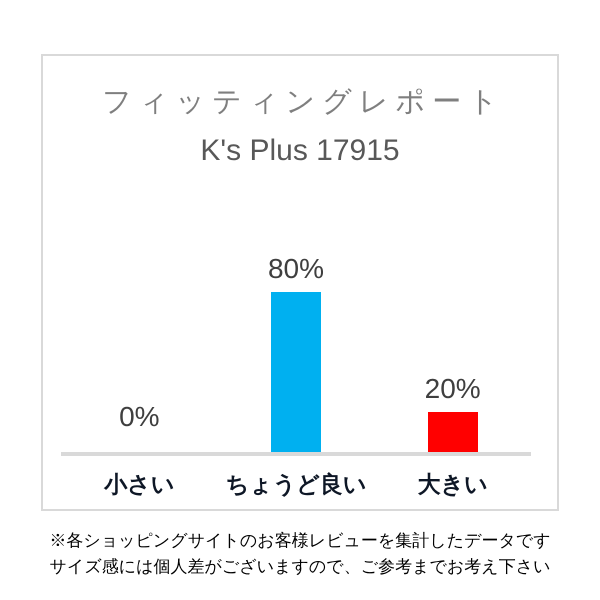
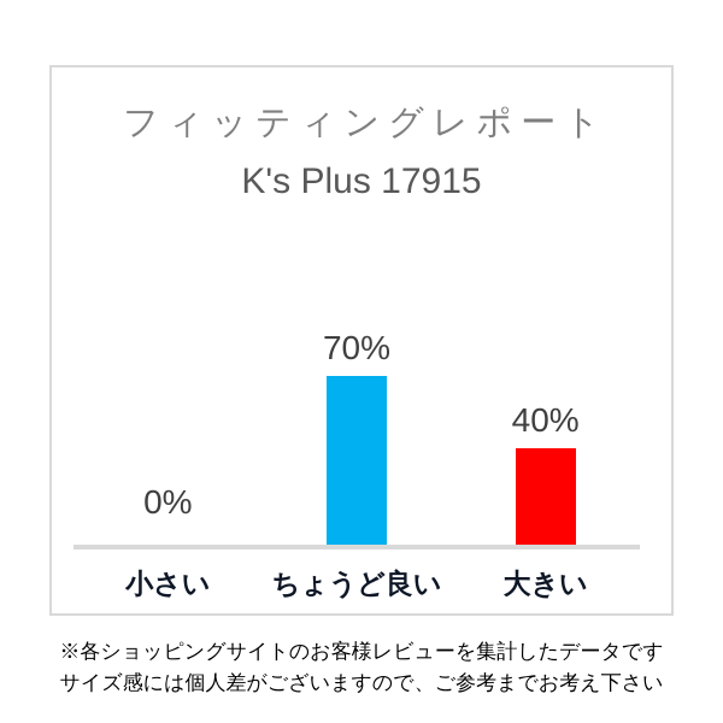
ちょうど良い: 80% -> 70%
大きい: 20% -> 40%
